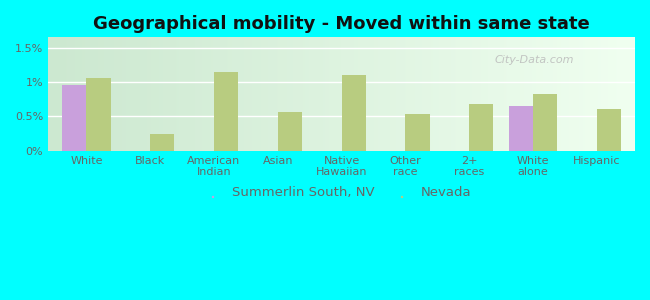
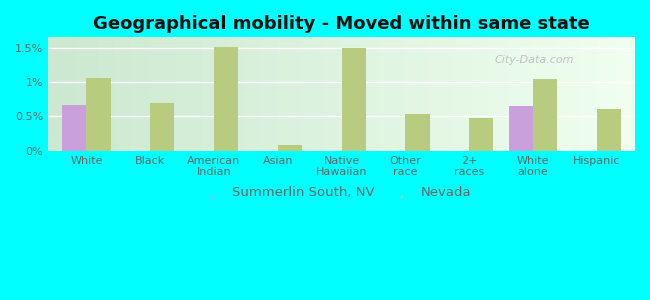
Summerlin South, NV/White: 0.96% -> 0.67%
Nevada/Black: 0.24% -> 0.70%
Nevada/American Indian: 1.14% -> 1.51%
Nevada/Asian: 0.56% -> 0.08%
Nevada/Native Hawaiian: 1.10% -> 1.49%
Nevada/2+ races: 0.68% -> 0.48%
Nevada/White alone: 0.82% -> 1.05%
